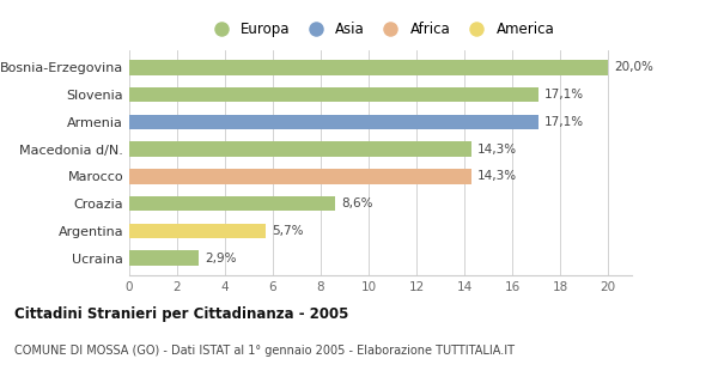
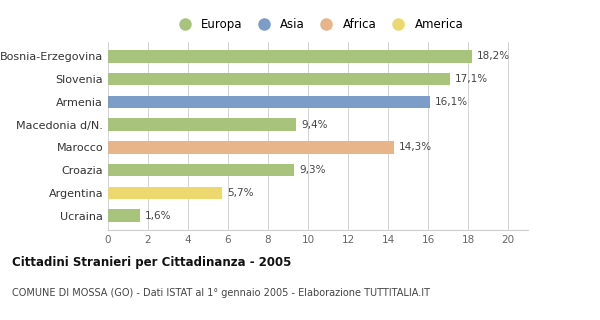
Bosnia-Erzegovina: 20,0% -> 18,2%
Armenia: 17,1% -> 16,1%
Macedonia d/N.: 14,3% -> 9,4%
Croazia: 8,6% -> 9,3%
Ucraina: 2,9% -> 1,6%
